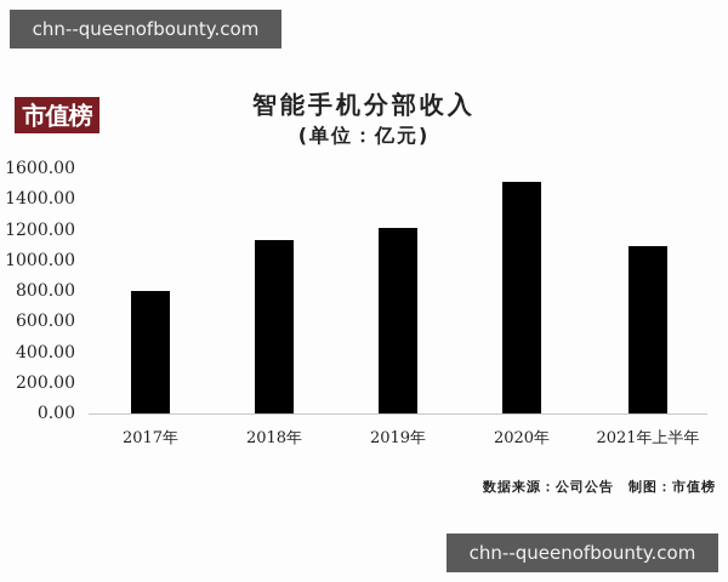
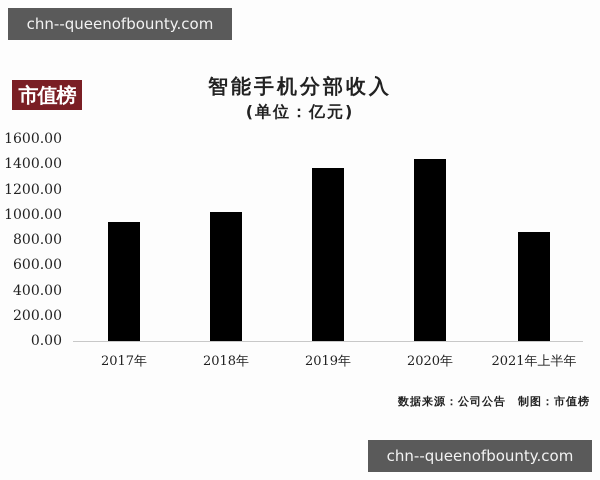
2017年: 800 -> 940
2018年: 1130 -> 1020
2019年: 1220 -> 1370
2020年: 1510 -> 1440
2021年上半年: 1100 -> 860
